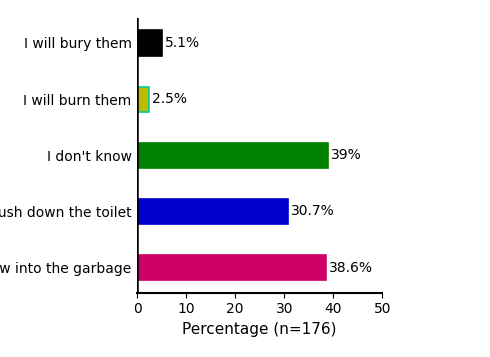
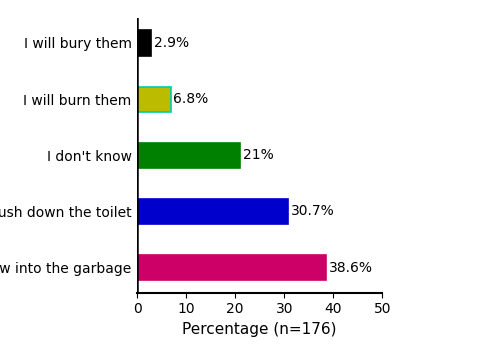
I will bury them: 5.1% -> 2.9%
I will burn them: 2.5% -> 6.8%
I don't know: 39% -> 21%
